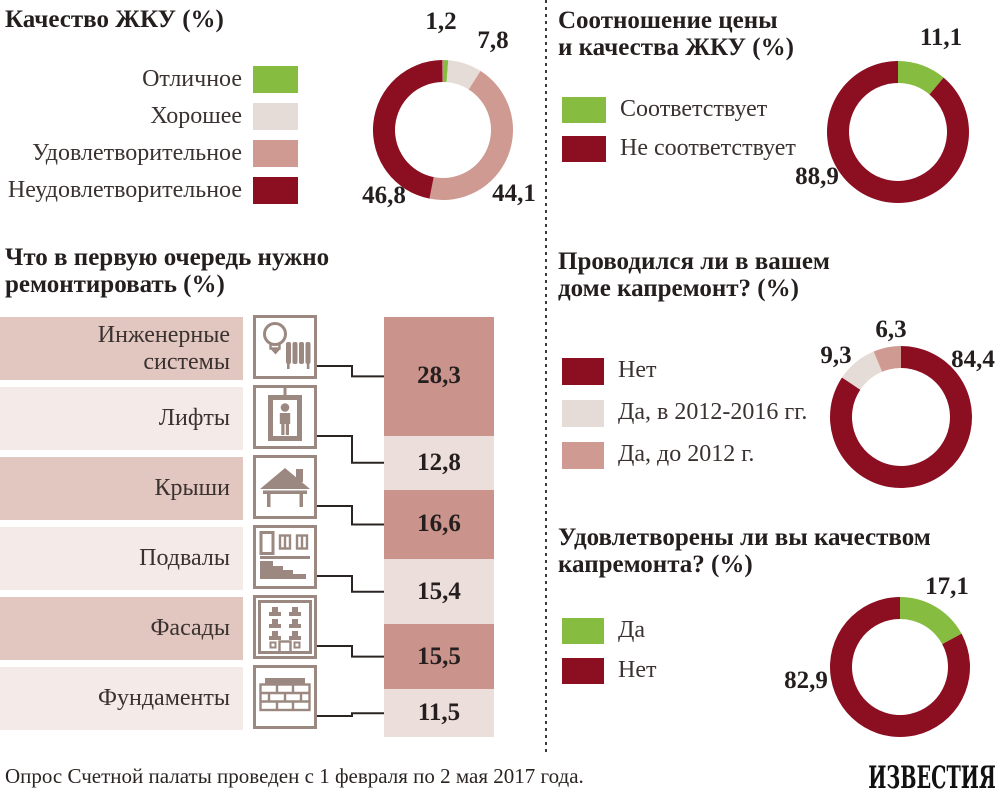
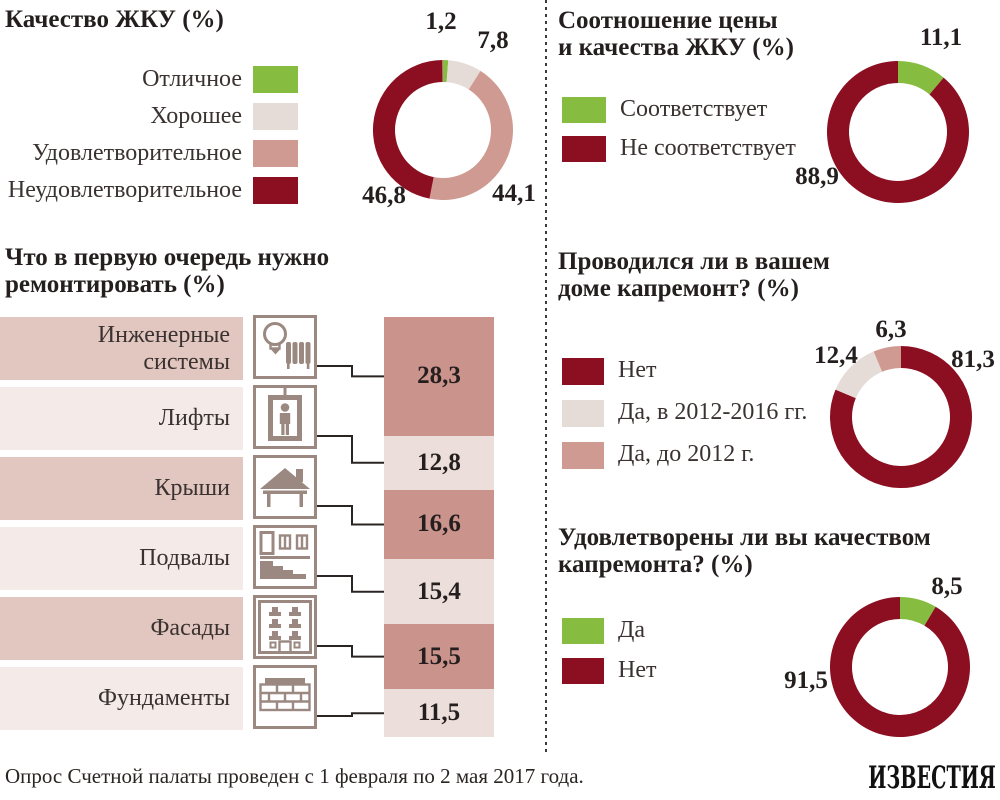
Проводился ли в вашем доме капремонт? (%)/Нет: 84,4 -> 81,3
Проводился ли в вашем доме капремонт? (%)/Да, в 2012-2016 гг.: 9,3 -> 12,4
Удовлетворены ли вы качеством капремонта? (%)/Да: 17,1 -> 8,5
Удовлетворены ли вы качеством капремонта? (%)/Нет: 82,9 -> 91,5
